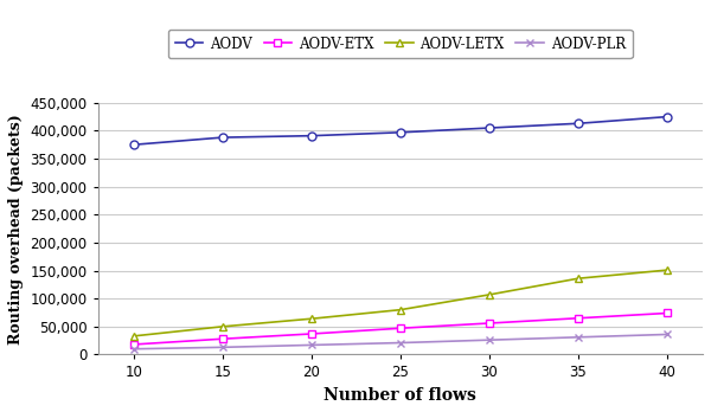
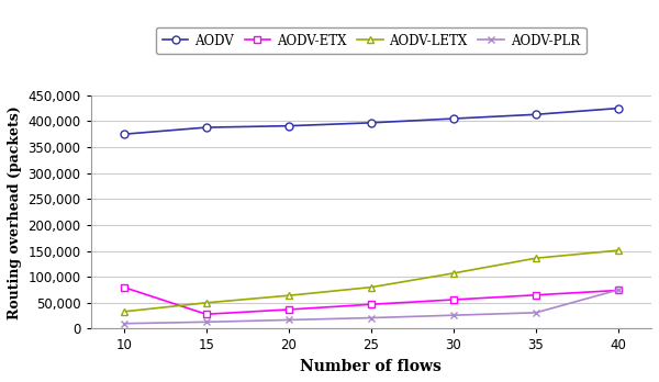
AODV-ETX/10: 18,000 -> 80,000
AODV-PLR/40: 36,000 -> 75,000
